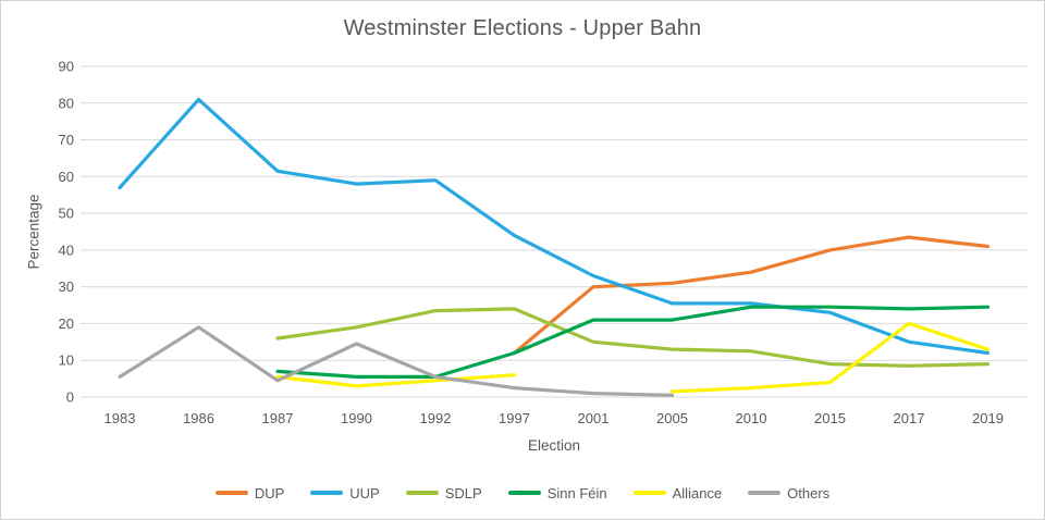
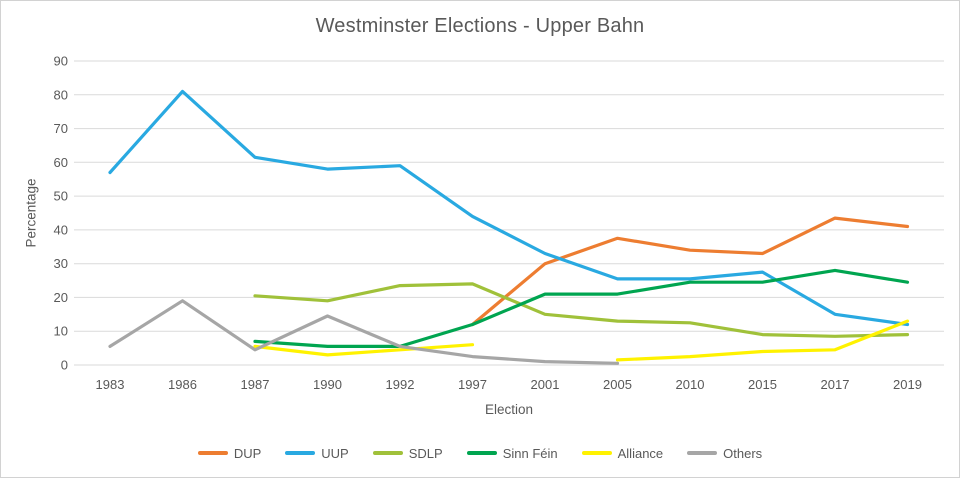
SDLP/1987: 16 -> 20
DUP/2005: 31 -> 38
DUP/2015: 40 -> 33
UUP/2015: 23 -> 28
Sinn Féin/2017: 24 -> 28
Alliance/2017: 20 -> 4
